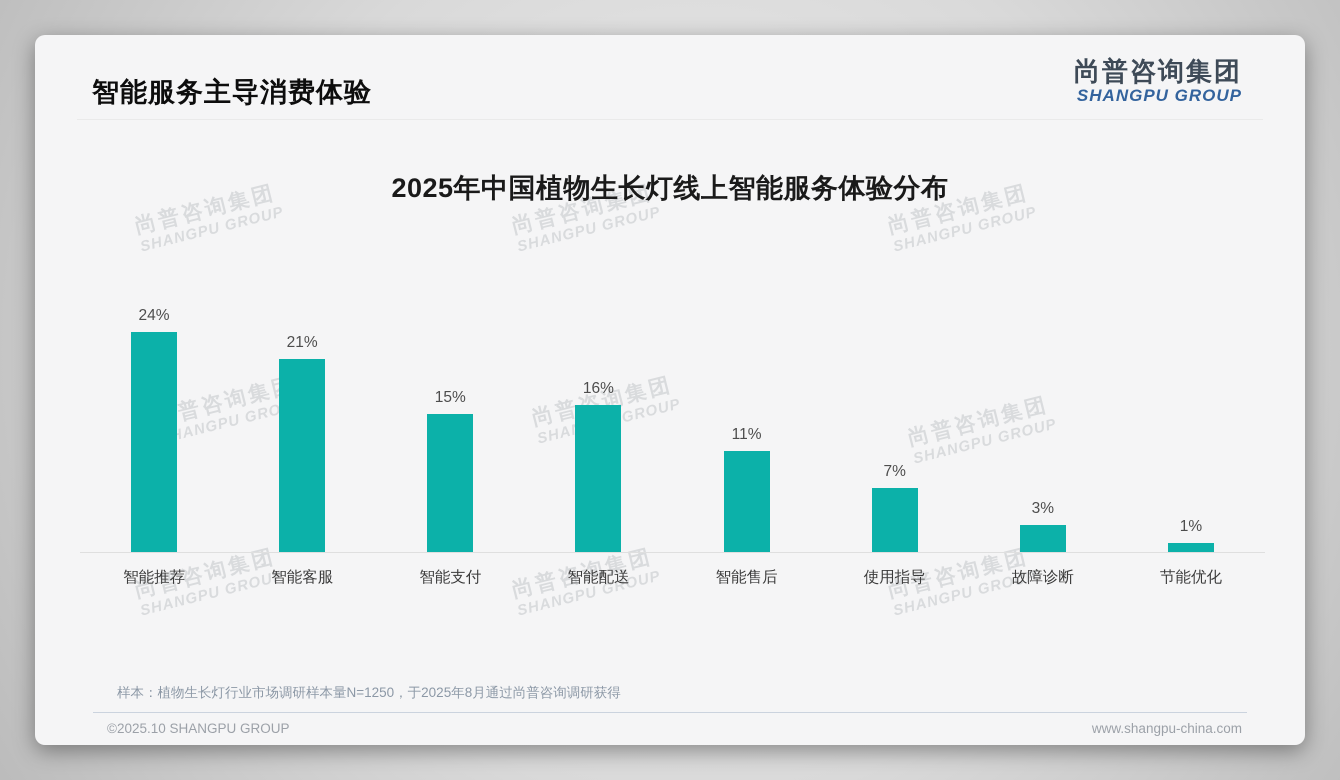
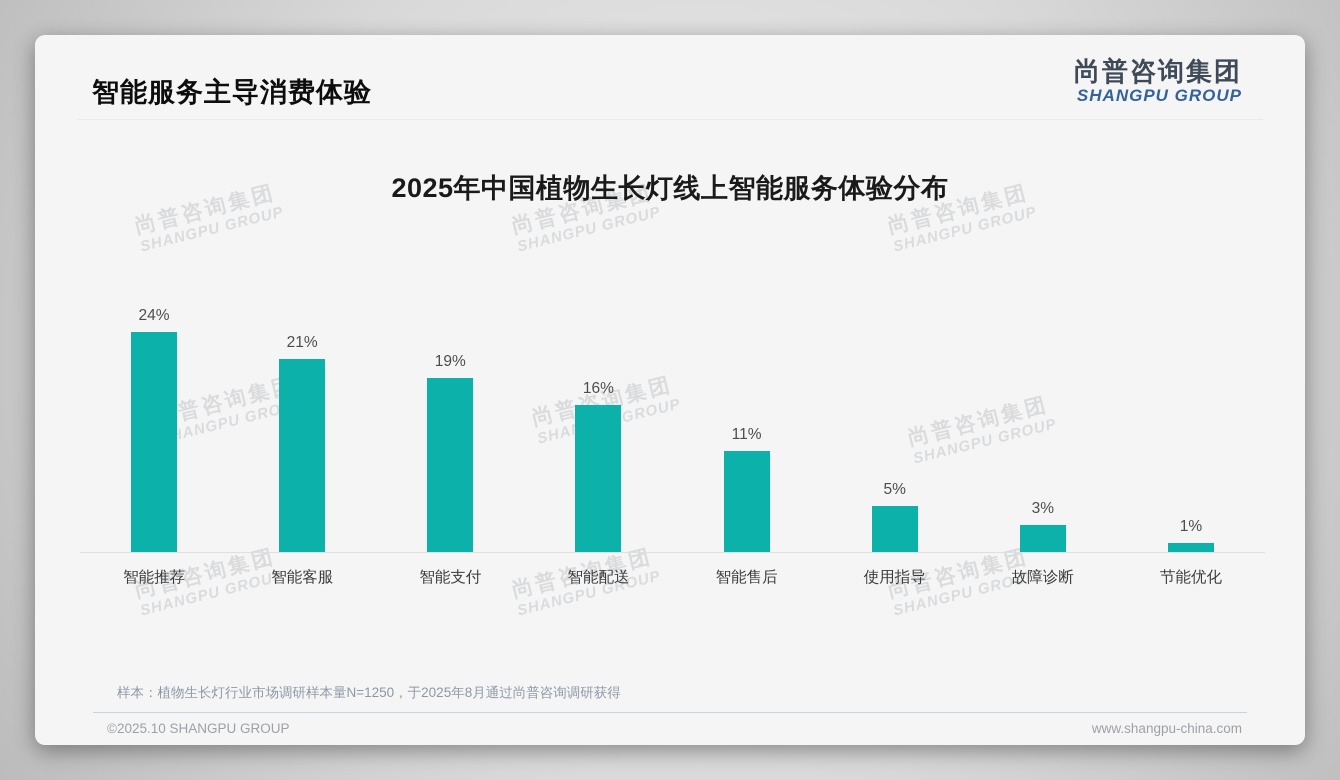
智能支付: 15% -> 19%
使用指导: 7% -> 5%
